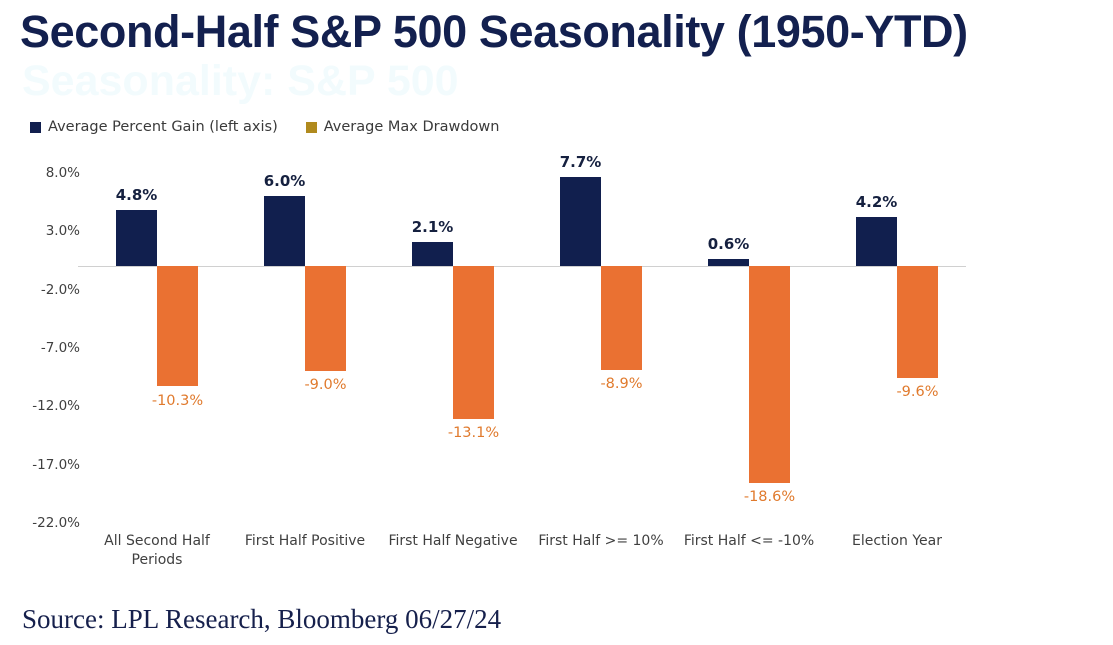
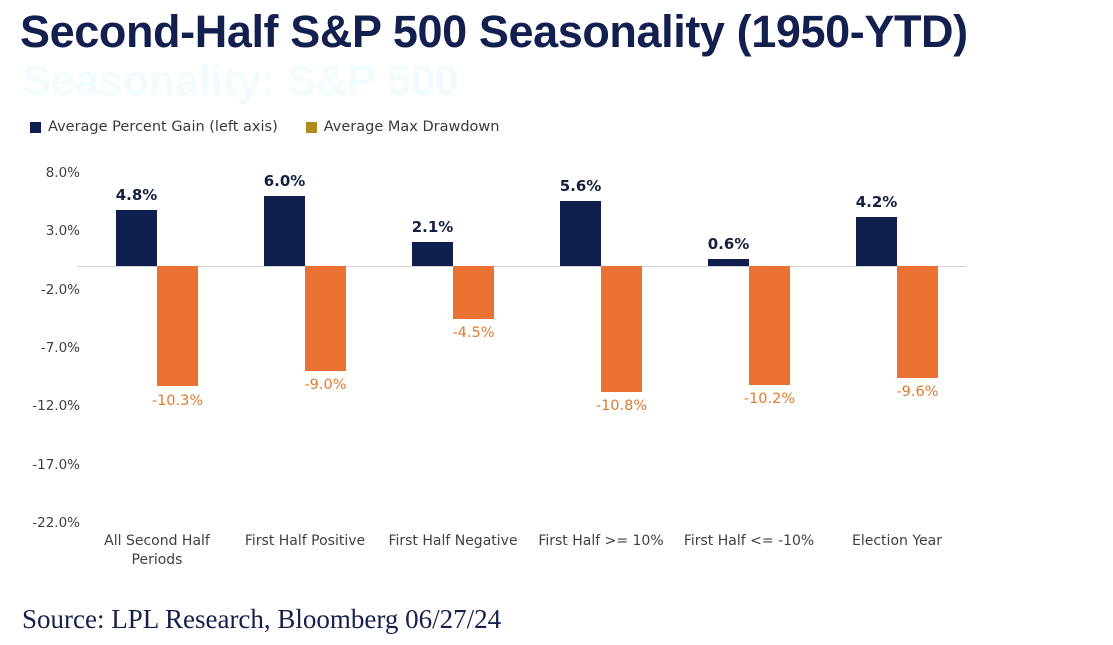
Average Max Drawdown/First Half Negative: -13.1% -> -4.5%
Average Percent Gain (left axis)/First Half >= 10%: 7.7% -> 5.6%
Average Max Drawdown/First Half >= 10%: -8.9% -> -10.8%
Average Max Drawdown/First Half <= -10%: -18.6% -> -10.2%
